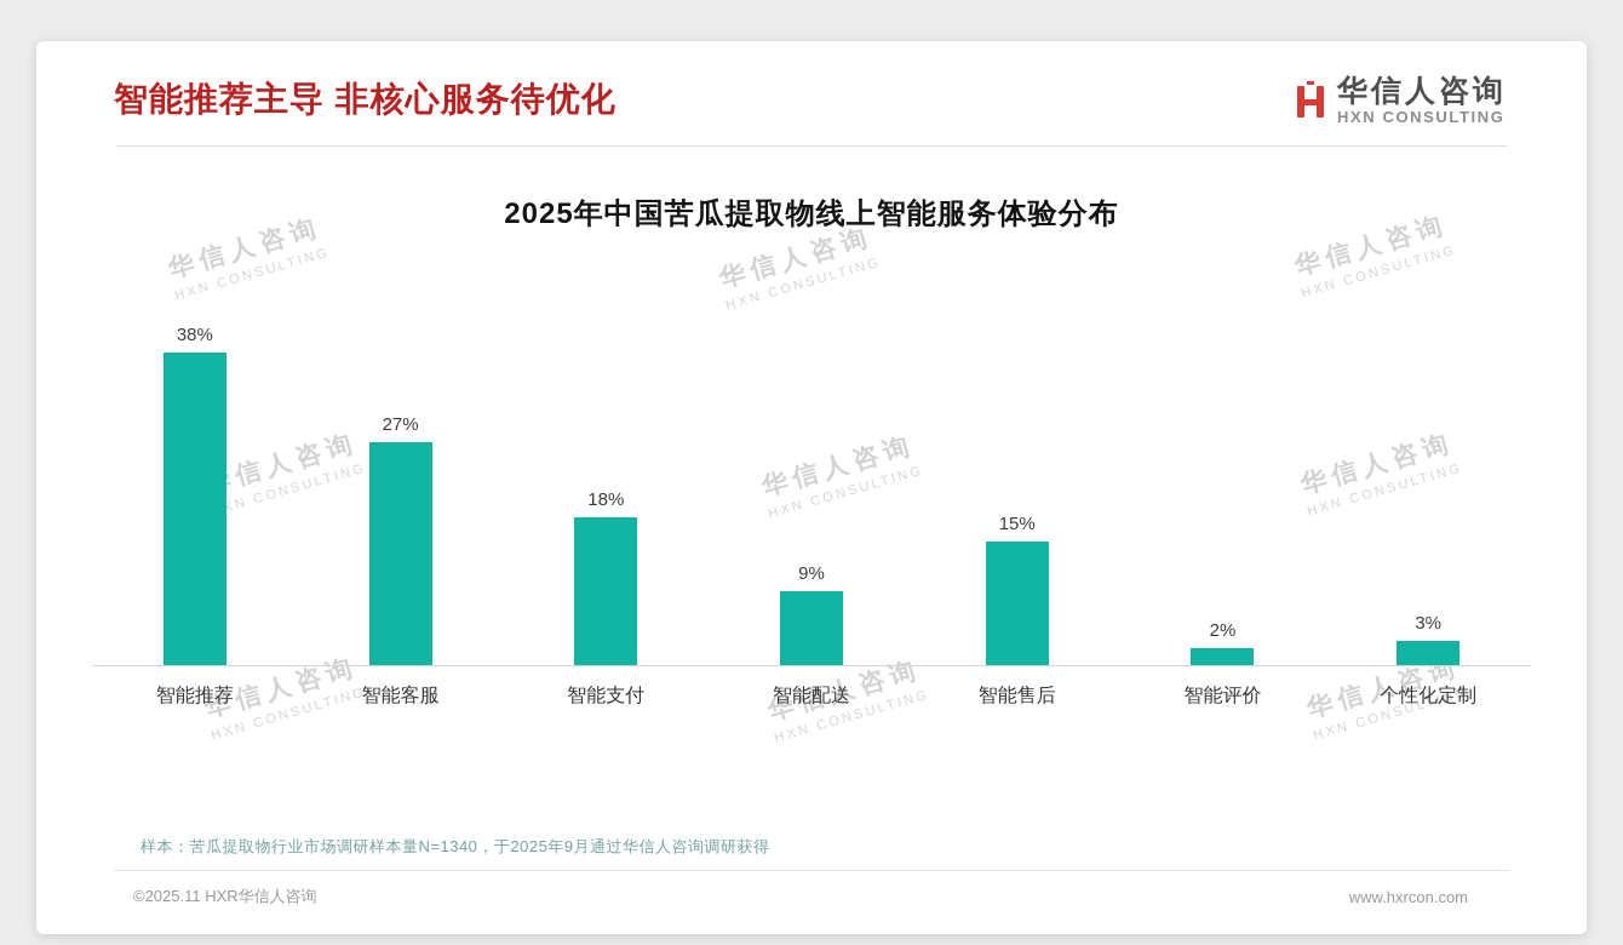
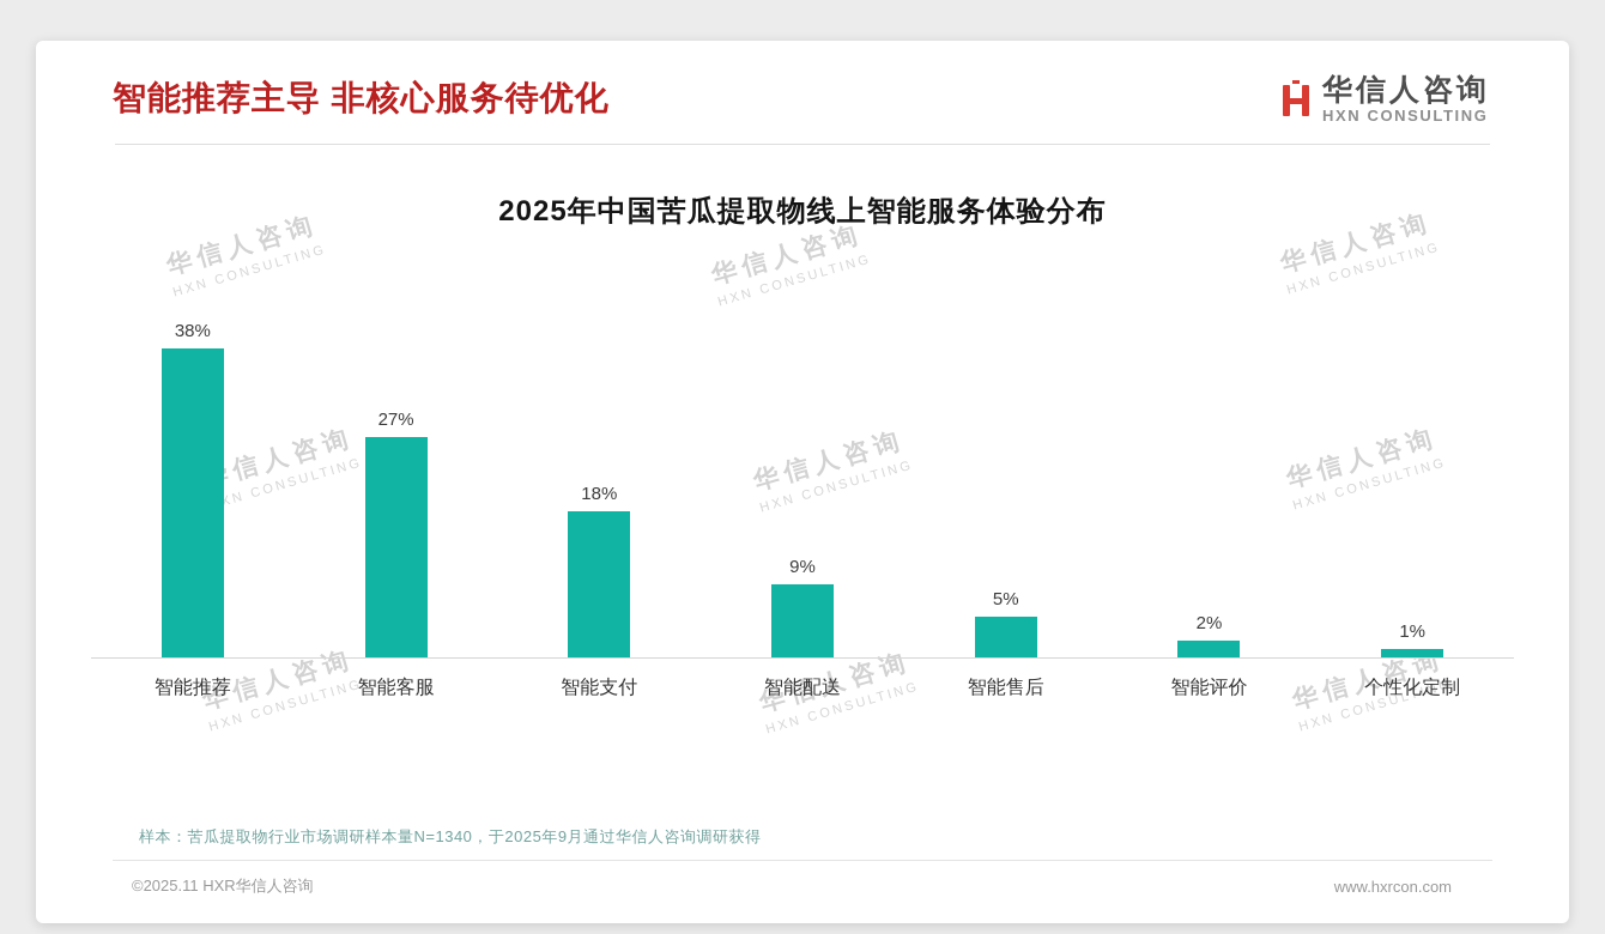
智能售后: 15% -> 5%
个性化定制: 3% -> 1%
